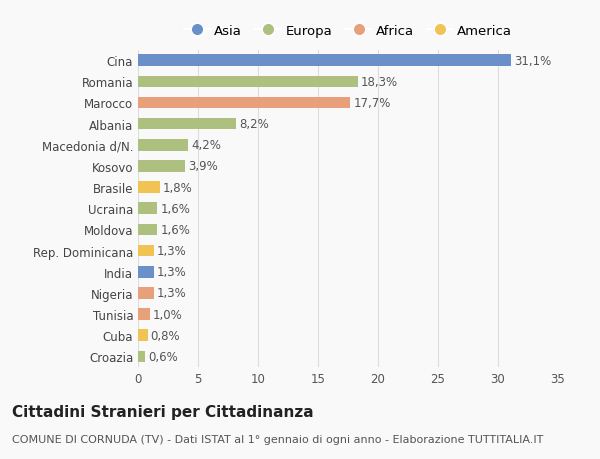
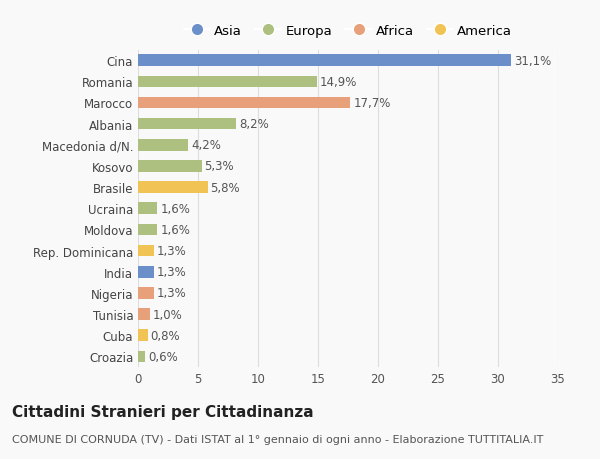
Romania: 18,3% -> 14,9%
Kosovo: 3,9% -> 5,3%
Brasile: 1,8% -> 5,8%
